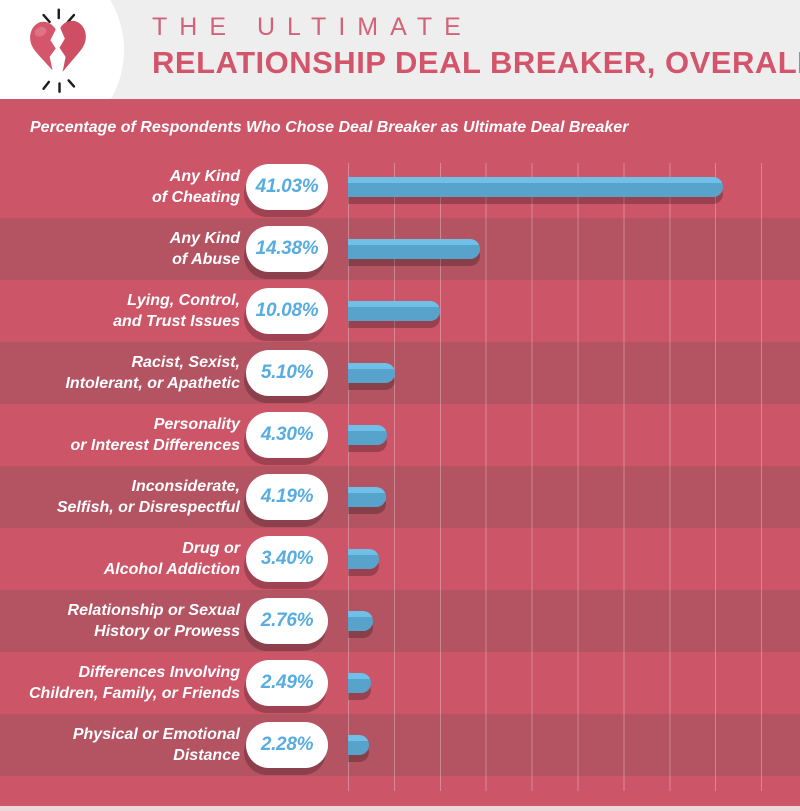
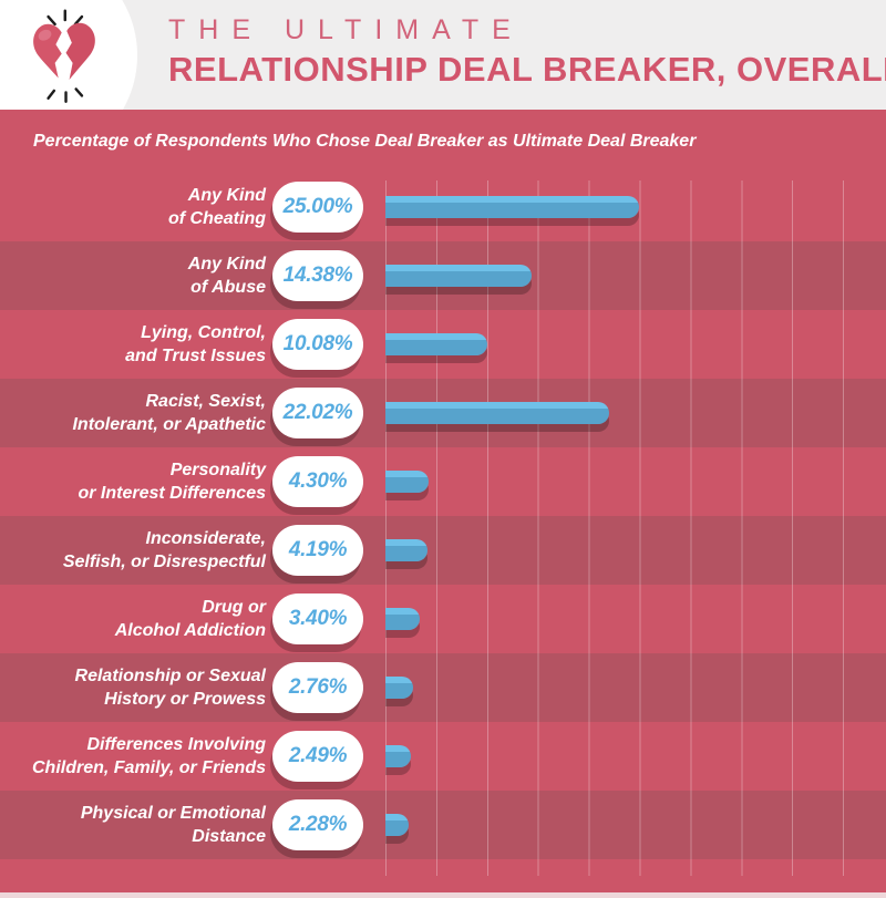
Any Kind of Cheating: 41.03% -> 25.00%
Racist, Sexist, Intolerant, or Apathetic: 5.10% -> 22.02%
